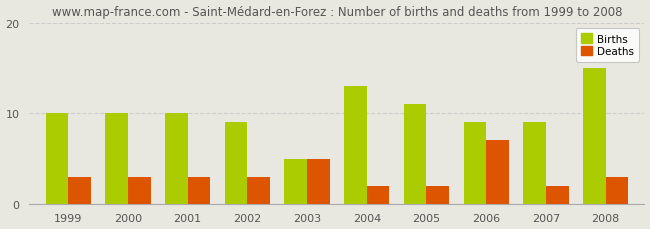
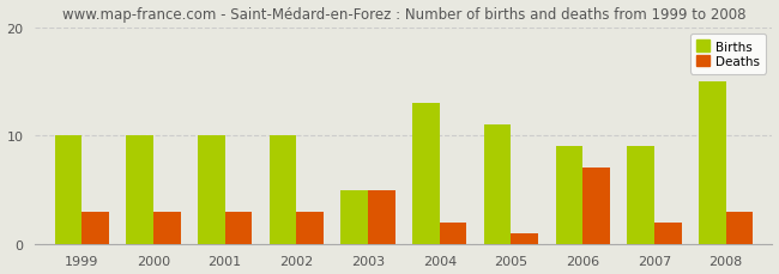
Births/2002: 9 -> 10
Deaths/2005: 2 -> 1
